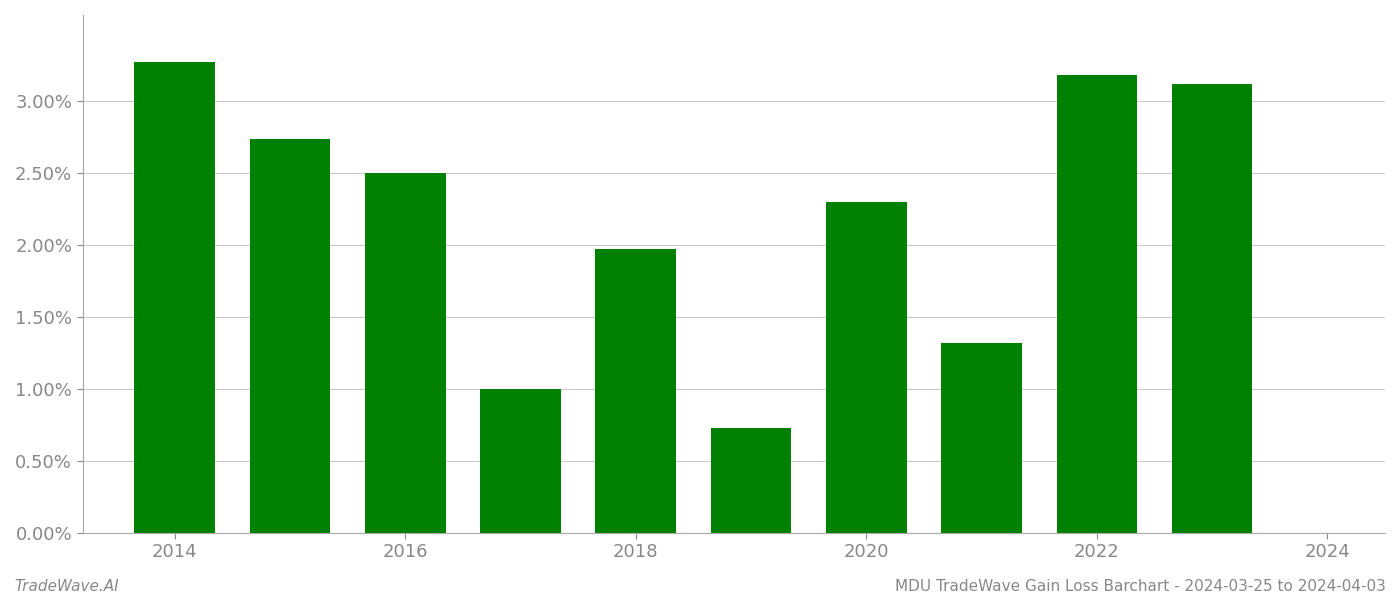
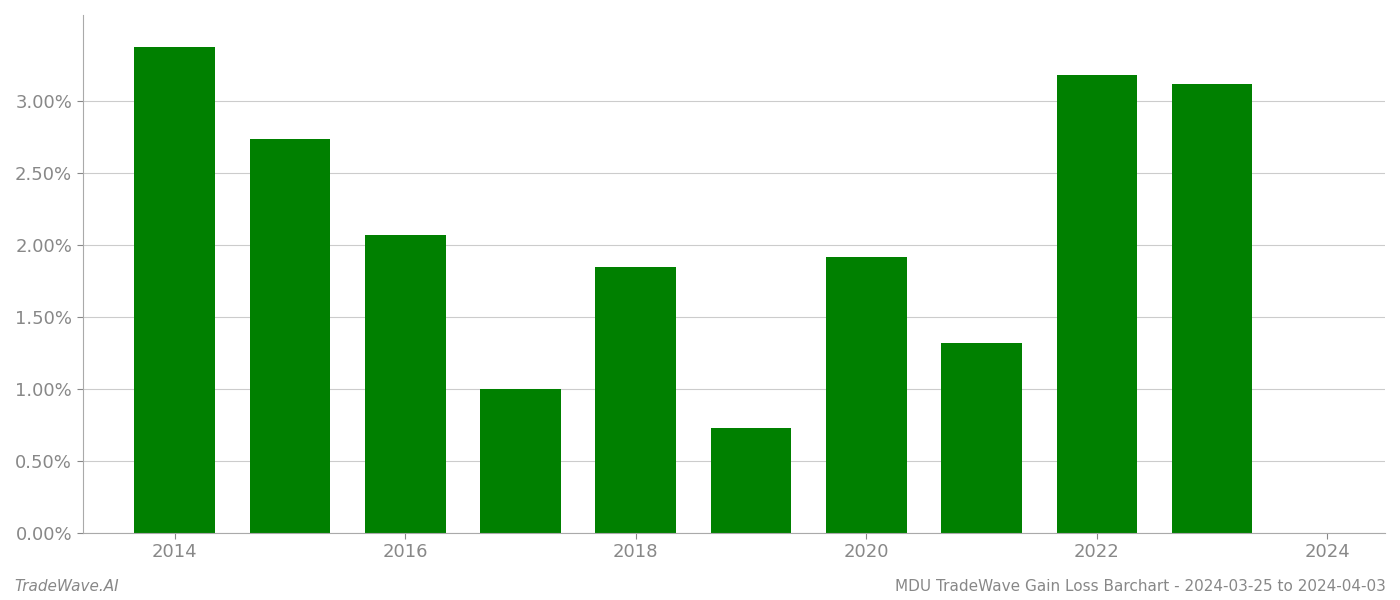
2014: 3.27% -> 3.38%
2016: 2.50% -> 2.07%
2018: 1.97% -> 1.85%
2020: 2.30% -> 1.92%
